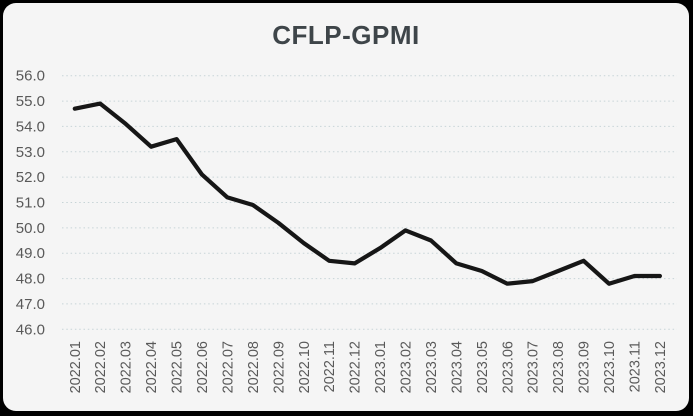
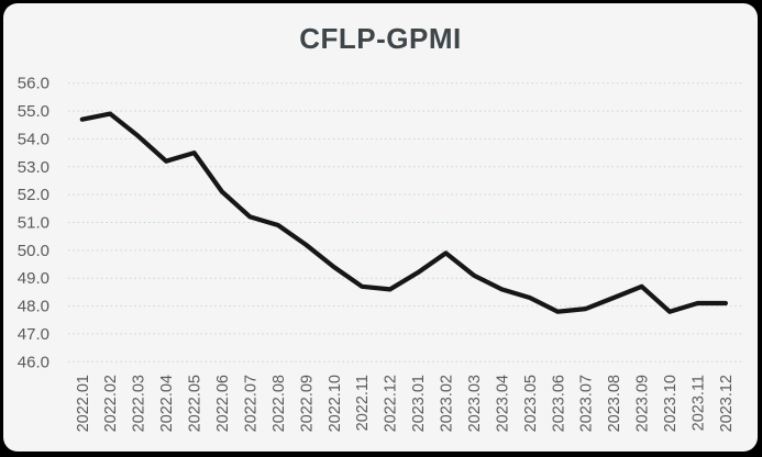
2023.03: 49.5 -> 49.1
